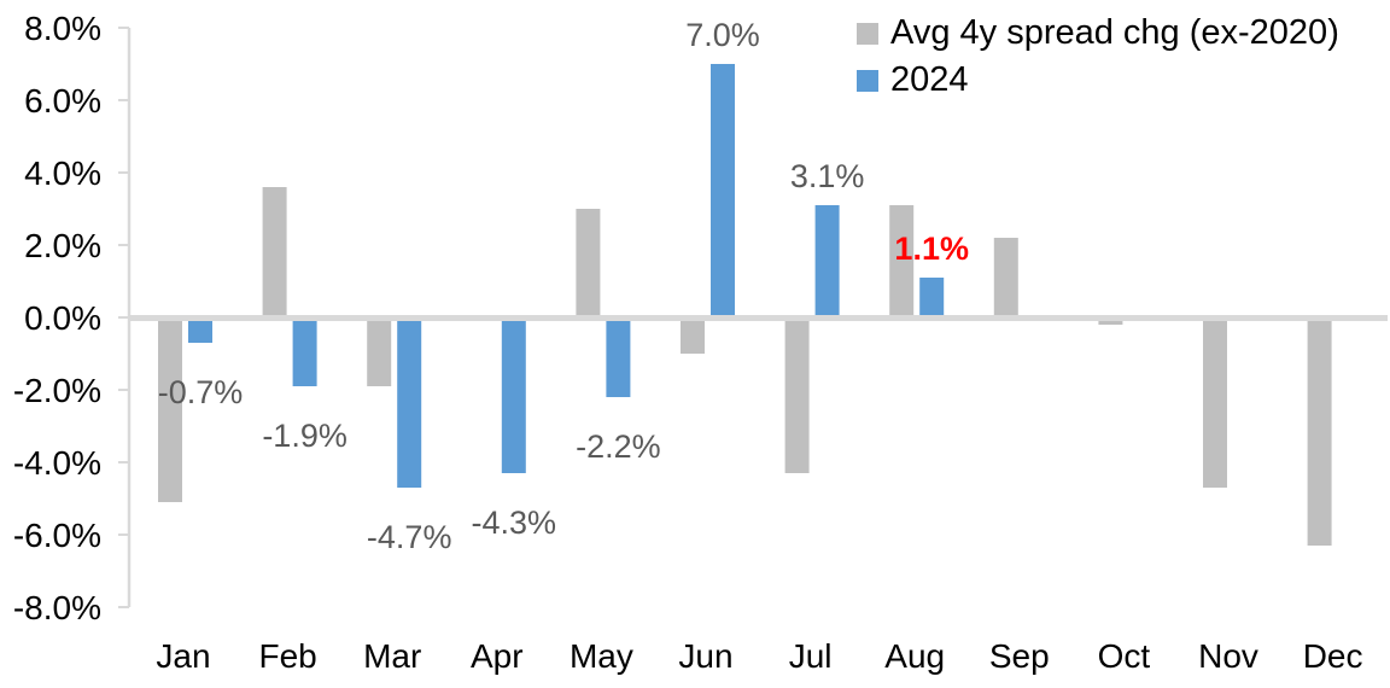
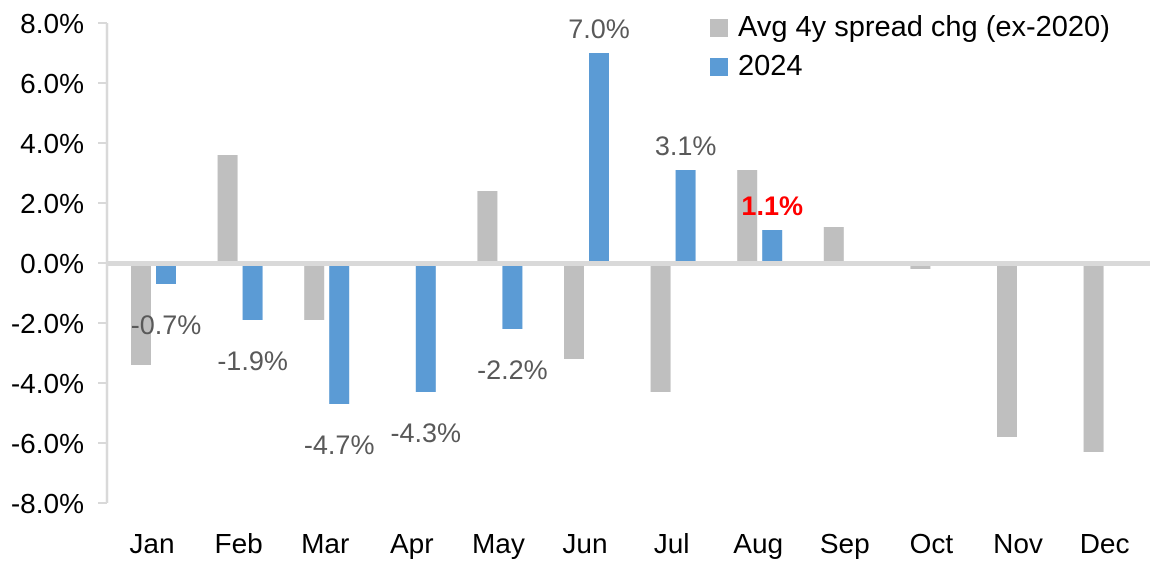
Avg 4y spread chg (ex-2020)/Jan: -5.1% -> -3.4%
Avg 4y spread chg (ex-2020)/May: 3.0% -> 2.4%
Avg 4y spread chg (ex-2020)/Jun: -1.0% -> -3.2%
Avg 4y spread chg (ex-2020)/Sep: 2.2% -> 1.2%
Avg 4y spread chg (ex-2020)/Nov: -4.7% -> -5.8%
